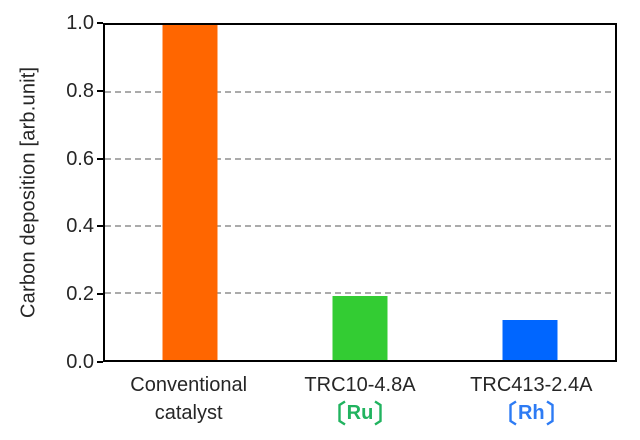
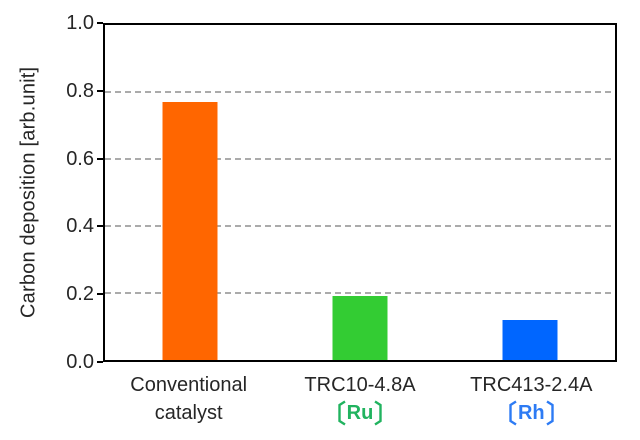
Conventional catalyst: 1.00 -> 0.77
